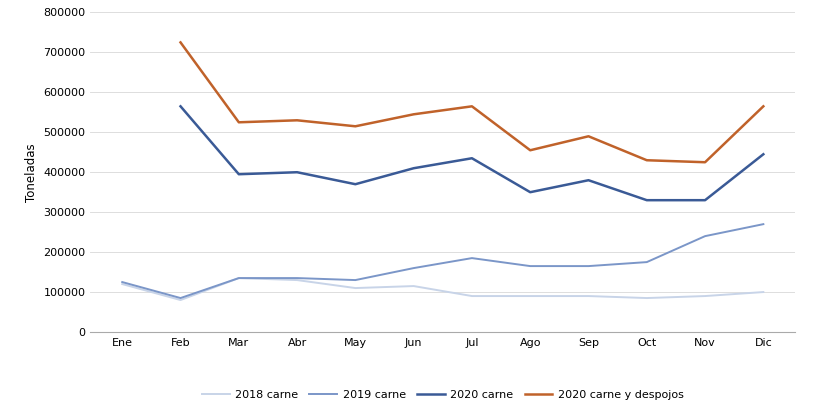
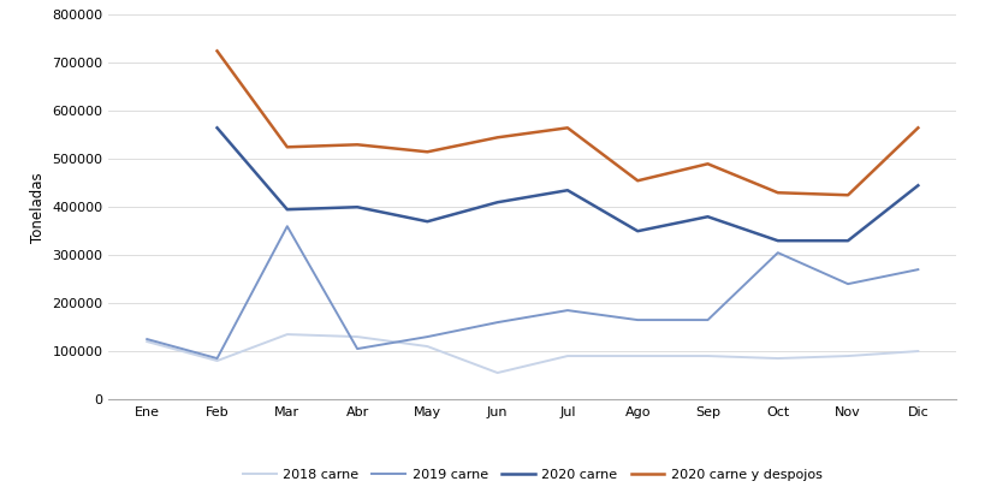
2019 carne/Mar: 135000 -> 360000
2019 carne/Abr: 135000 -> 105000
2018 carne/Jun: 115000 -> 55000
2019 carne/Oct: 175000 -> 305000
